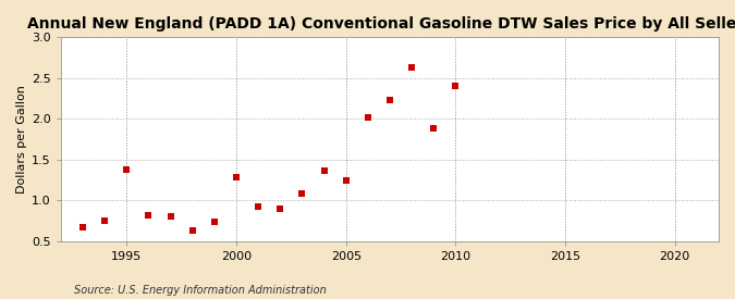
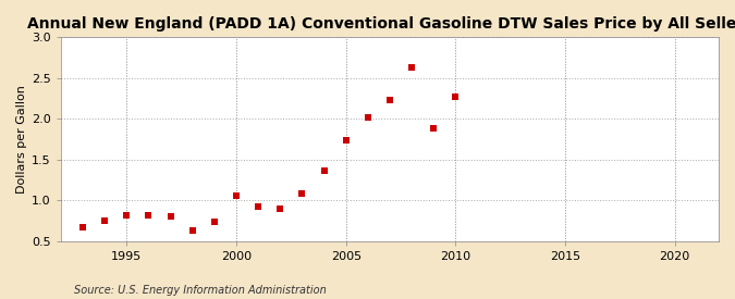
1995: 1.38 -> 0.82
2000: 1.28 -> 1.05
2005: 1.24 -> 1.74
2010: 2.40 -> 2.27
